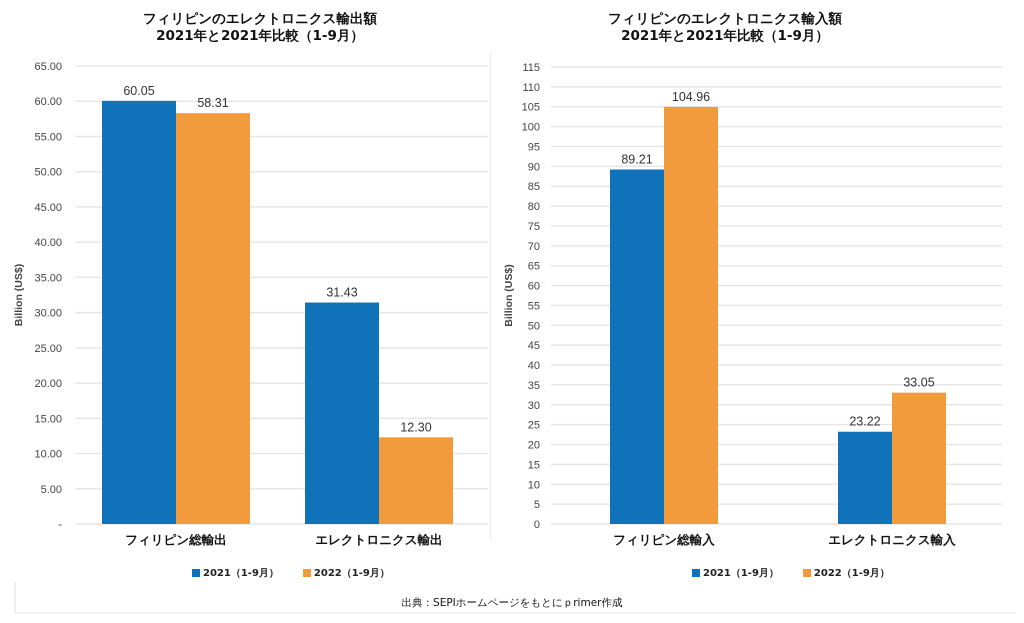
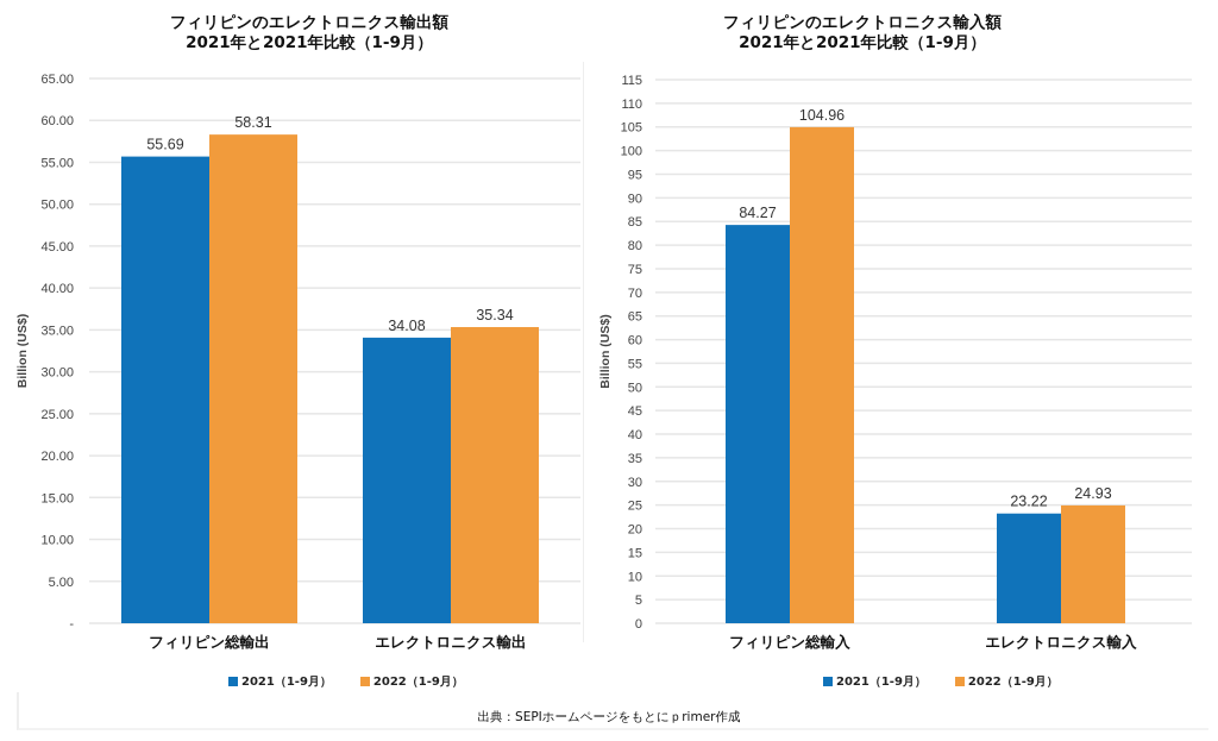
フィリピンのエレクトロニクス輸出額/2021（1-9月）/フィリピン総輸出: 60.05 -> 55.69
フィリピンのエレクトロニクス輸出額/2021（1-9月）/エレクトロニクス輸出: 31.43 -> 34.08
フィリピンのエレクトロニクス輸出額/2022（1-9月）/エレクトロニクス輸出: 12.30 -> 35.34
フィリピンのエレクトロニクス輸入額/2021（1-9月）/フィリピン総輸入: 89.21 -> 84.27
フィリピンのエレクトロニクス輸入額/2022（1-9月）/エレクトロニクス輸入: 33.05 -> 24.93
